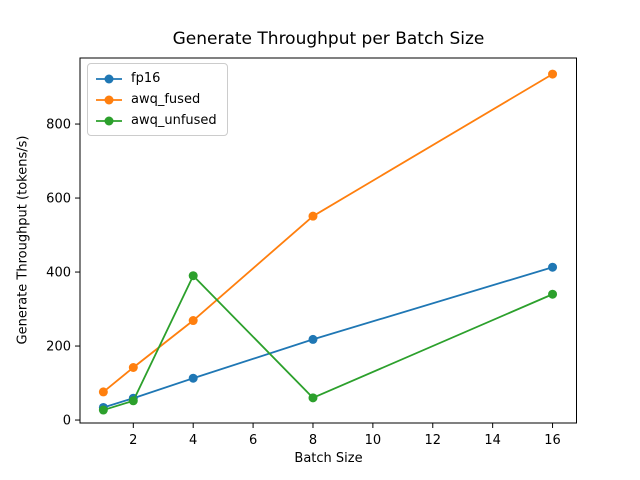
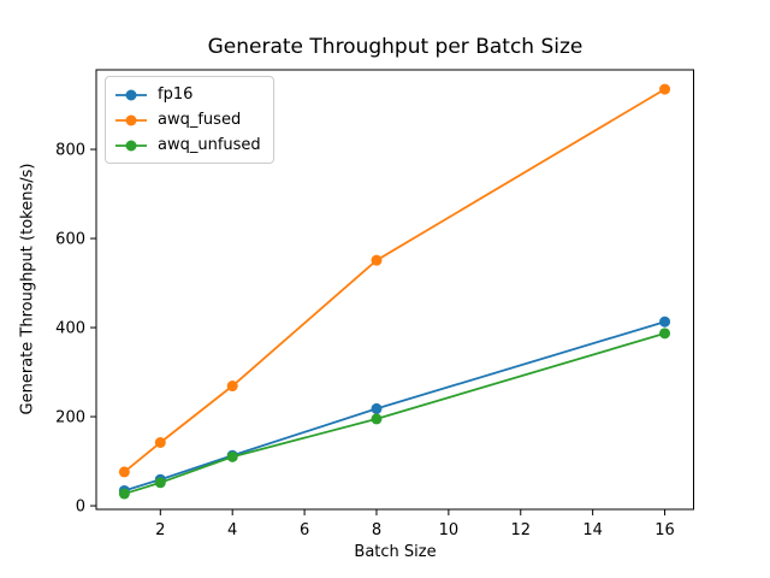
awq_unfused/4: 390 -> 110
awq_unfused/8: 60 -> 200
awq_unfused/16: 340 -> 390
